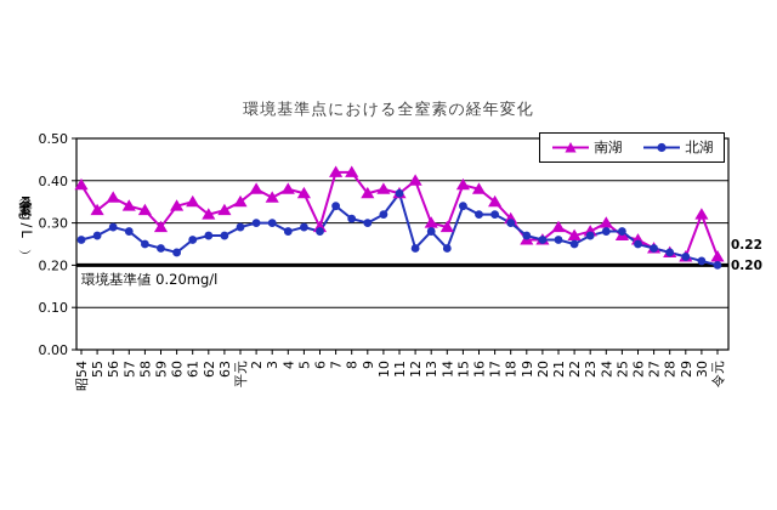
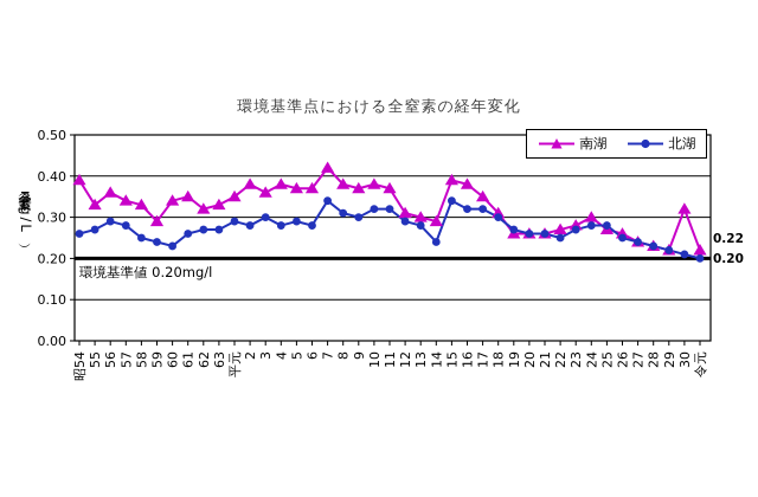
北湖/2: 0.30 -> 0.28
南湖/6: 0.29 -> 0.37
南湖/8: 0.42 -> 0.38
北湖/11: 0.37 -> 0.32
南湖/12: 0.40 -> 0.31
北湖/12: 0.24 -> 0.29
南湖/21: 0.29 -> 0.26
